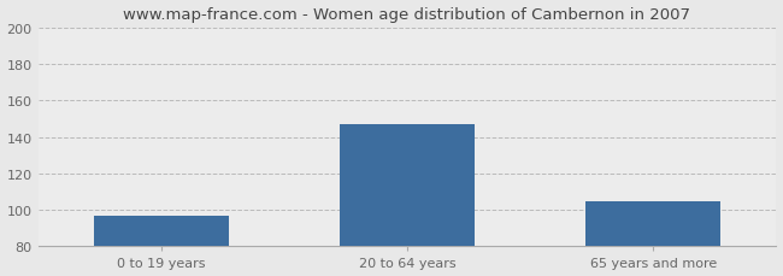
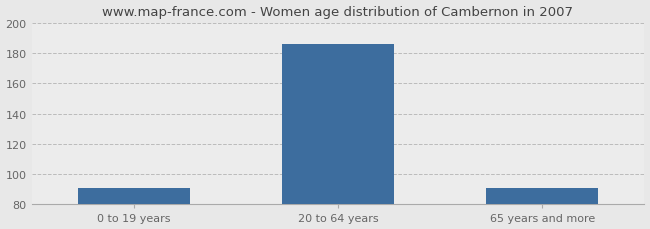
0 to 19 years: 97 -> 91
20 to 64 years: 147 -> 186
65 years and more: 105 -> 91
